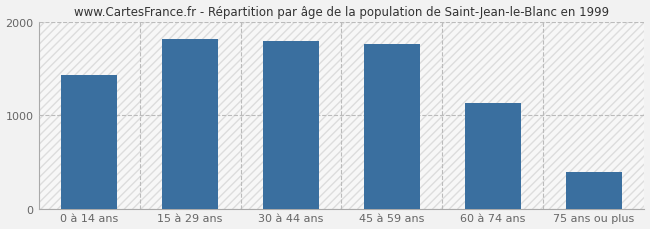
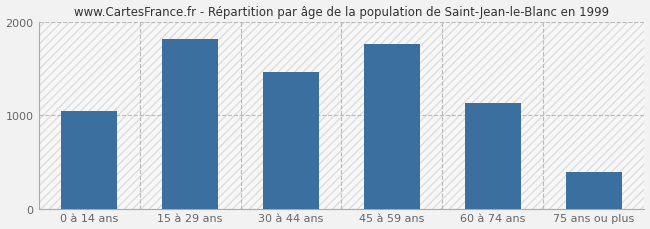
0 à 14 ans: 1430 -> 1040
30 à 44 ans: 1790 -> 1460
